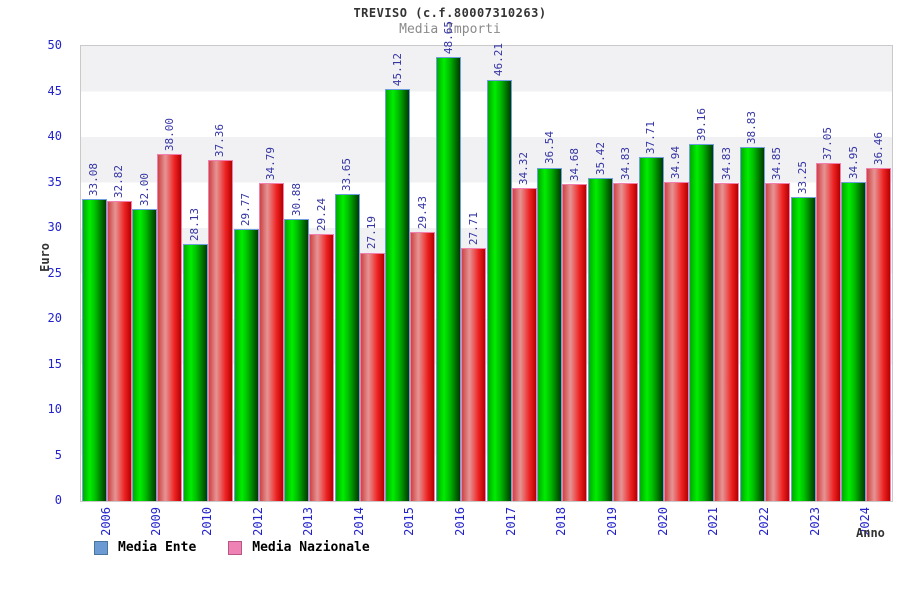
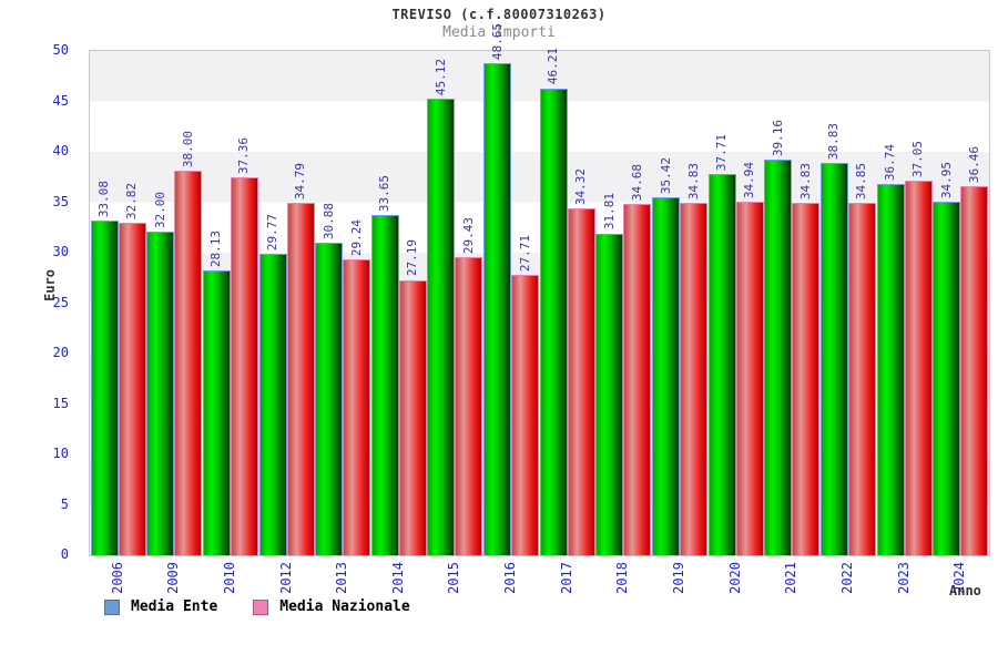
Media Ente/2018: 36.54 -> 31.81
Media Ente/2023: 33.25 -> 36.74
